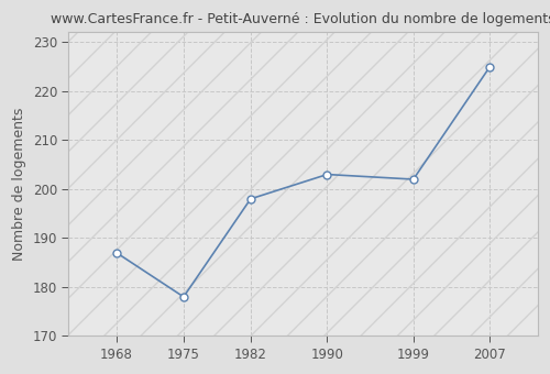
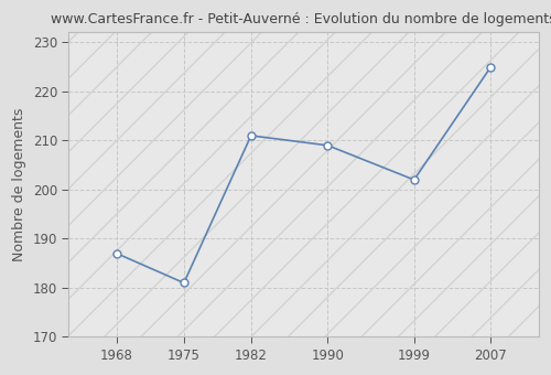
1975: 178 -> 181
1982: 198 -> 211
1990: 203 -> 209
